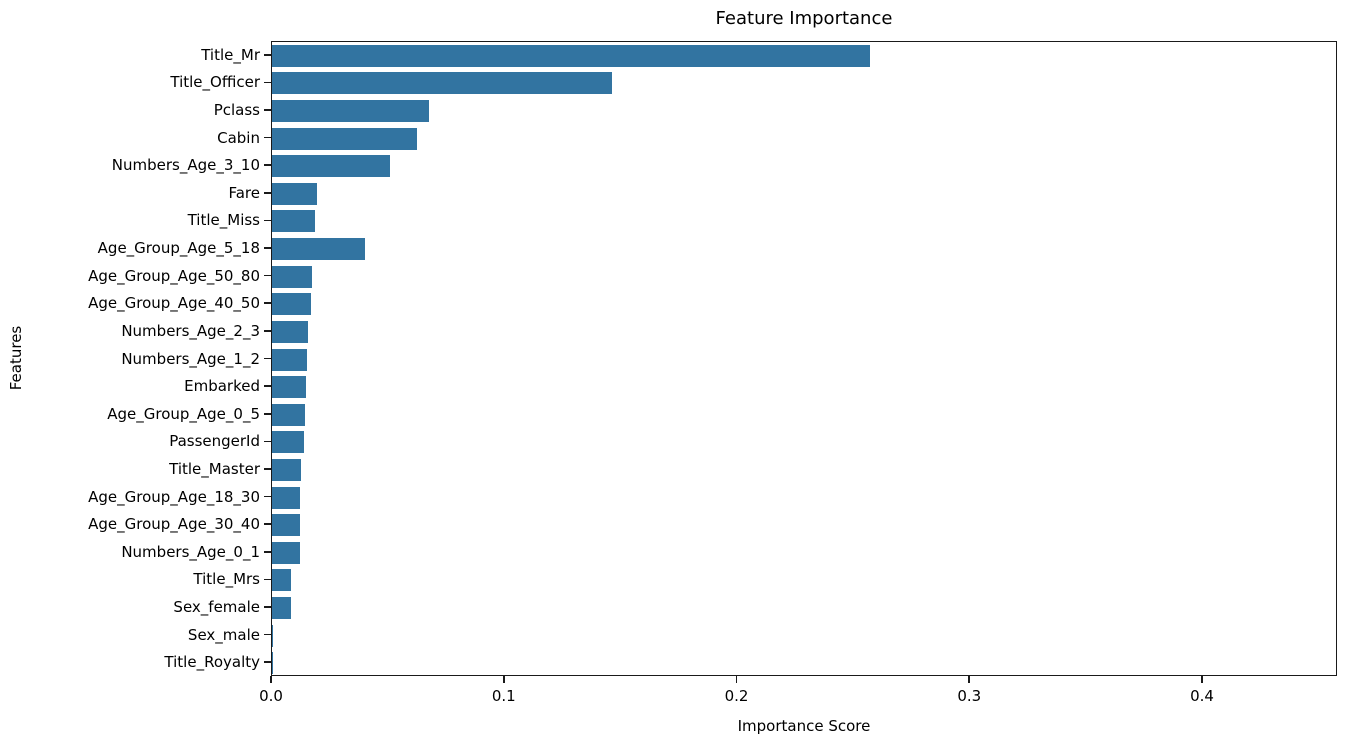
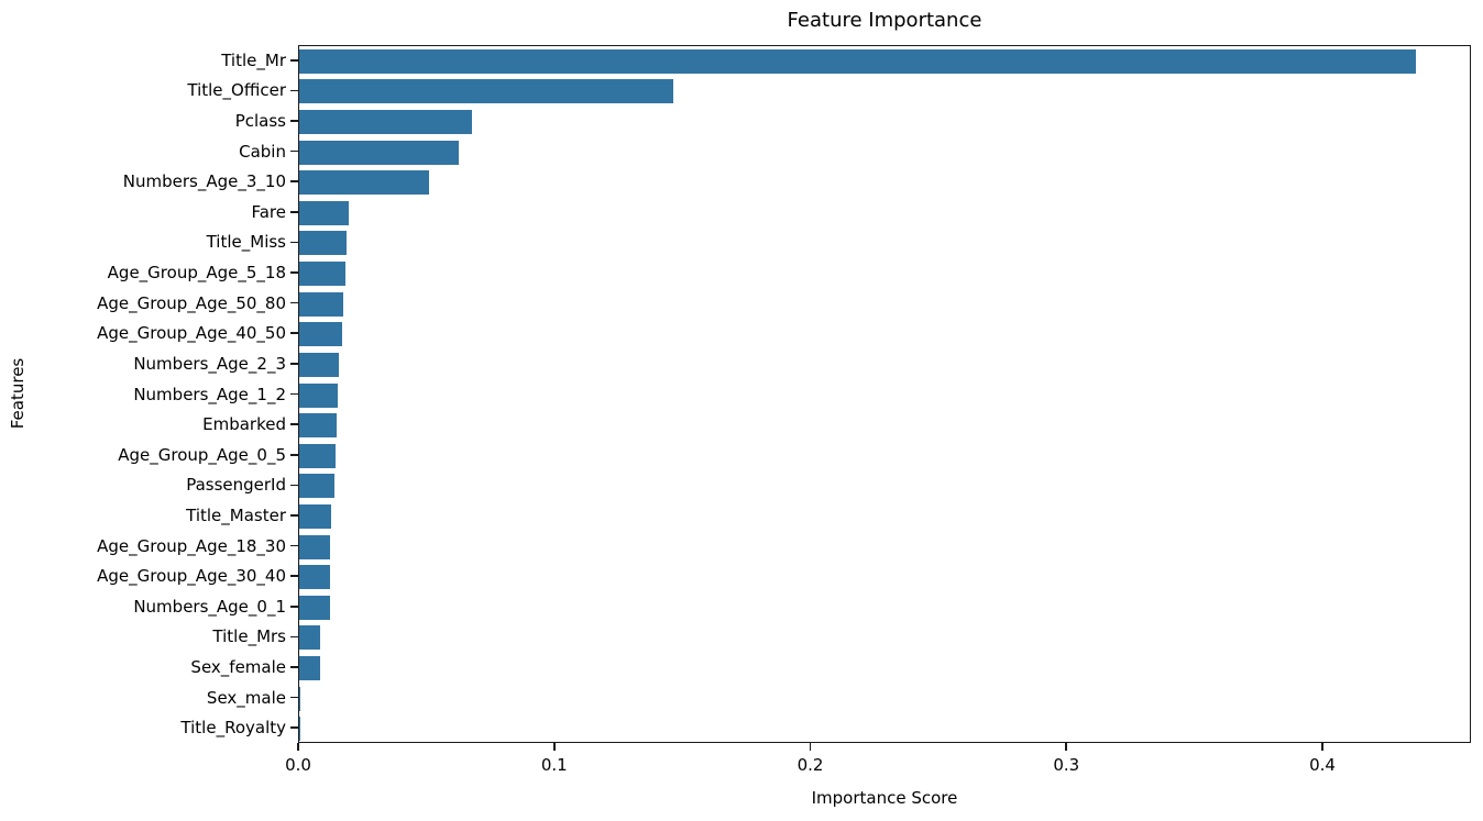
Title_Mr: 0.257 -> 0.436
Age_Group_Age_5_18: 0.040 -> 0.018
